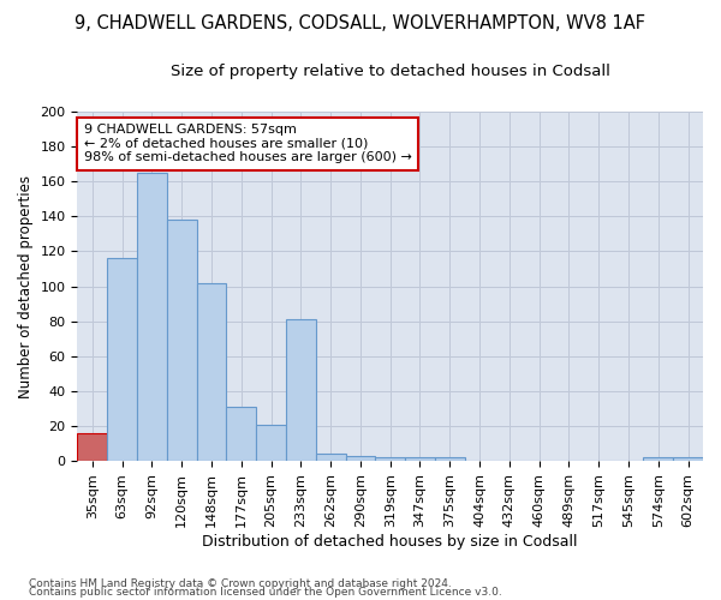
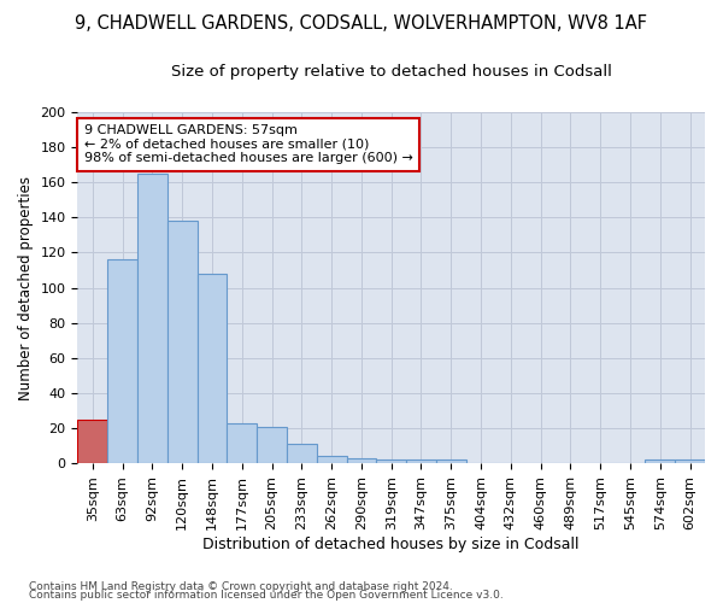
35sqm: 16 -> 25
148sqm: 102 -> 108
177sqm: 31 -> 23
233sqm: 81 -> 11
